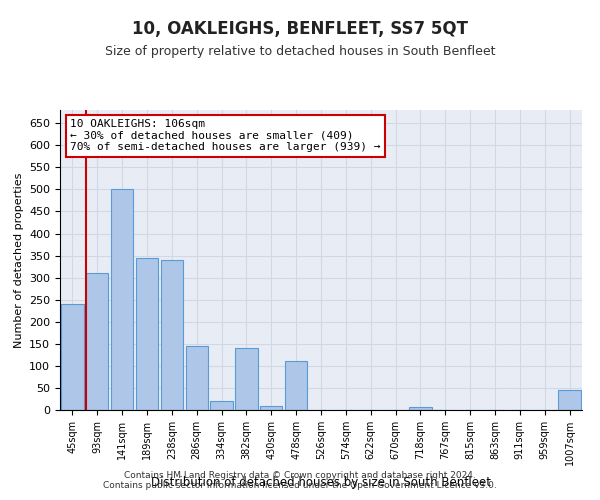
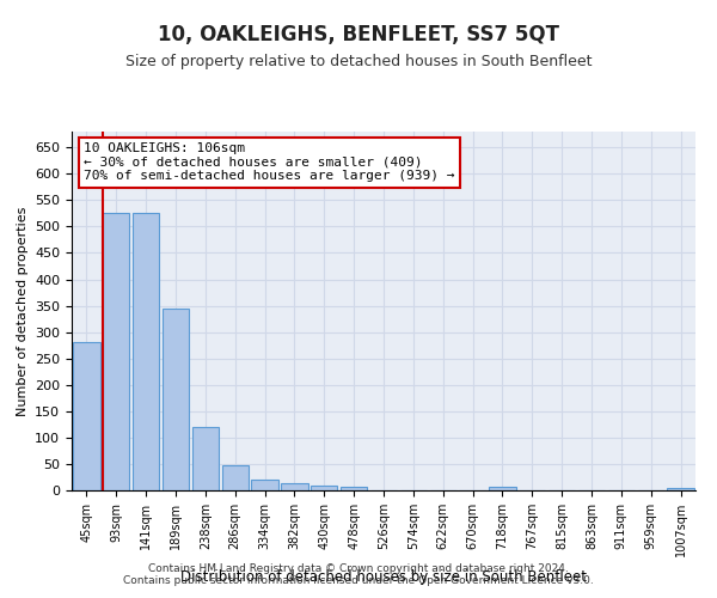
45sqm: 240 -> 280
93sqm: 310 -> 525
141sqm: 500 -> 525
238sqm: 340 -> 120
286sqm: 145 -> 48
382sqm: 140 -> 14
478sqm: 110 -> 7
1007sqm: 45 -> 5
